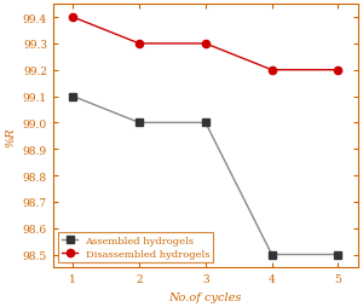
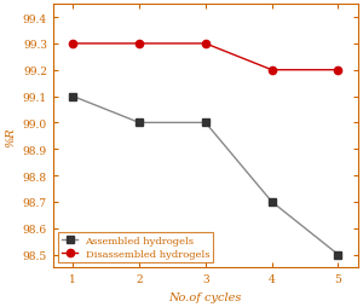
Disassembled hydrogels/1: 99.4 -> 99.3
Assembled hydrogels/4: 98.5 -> 98.7
